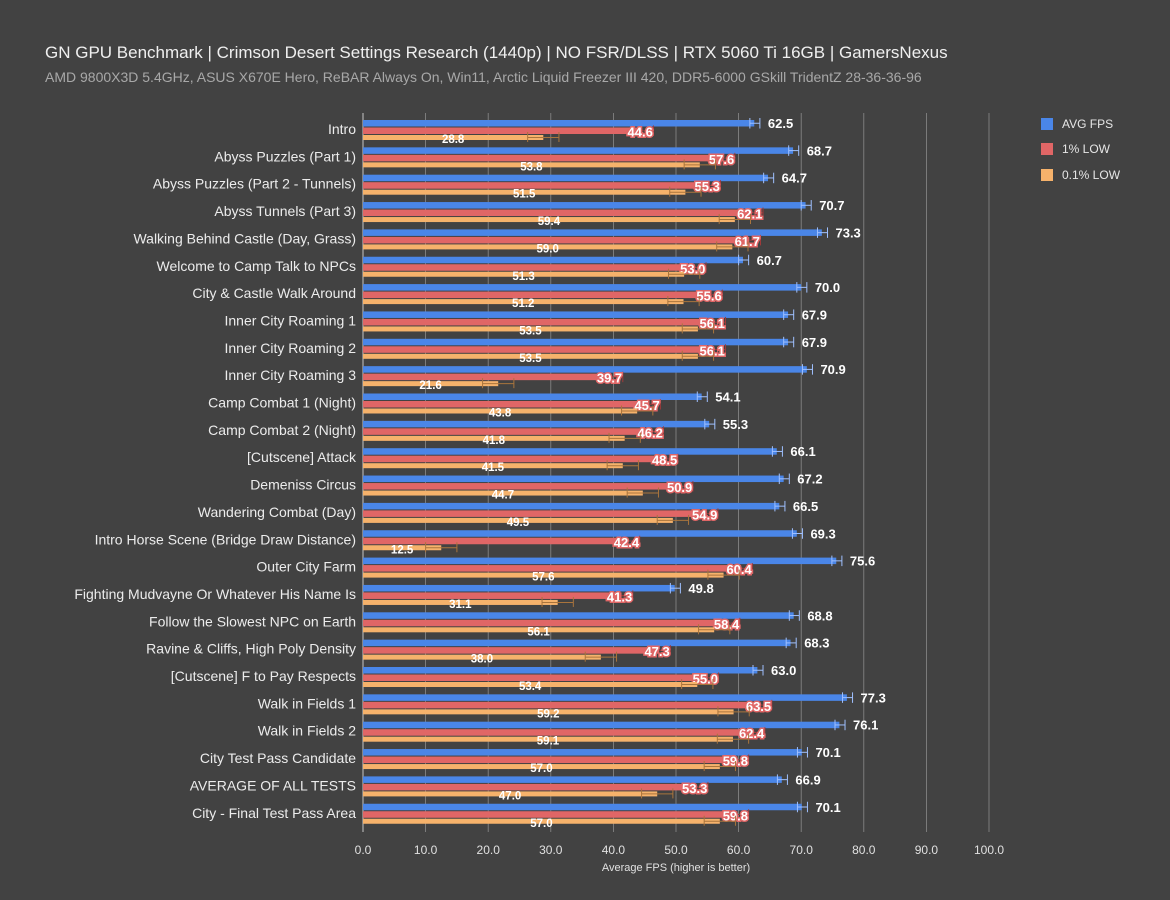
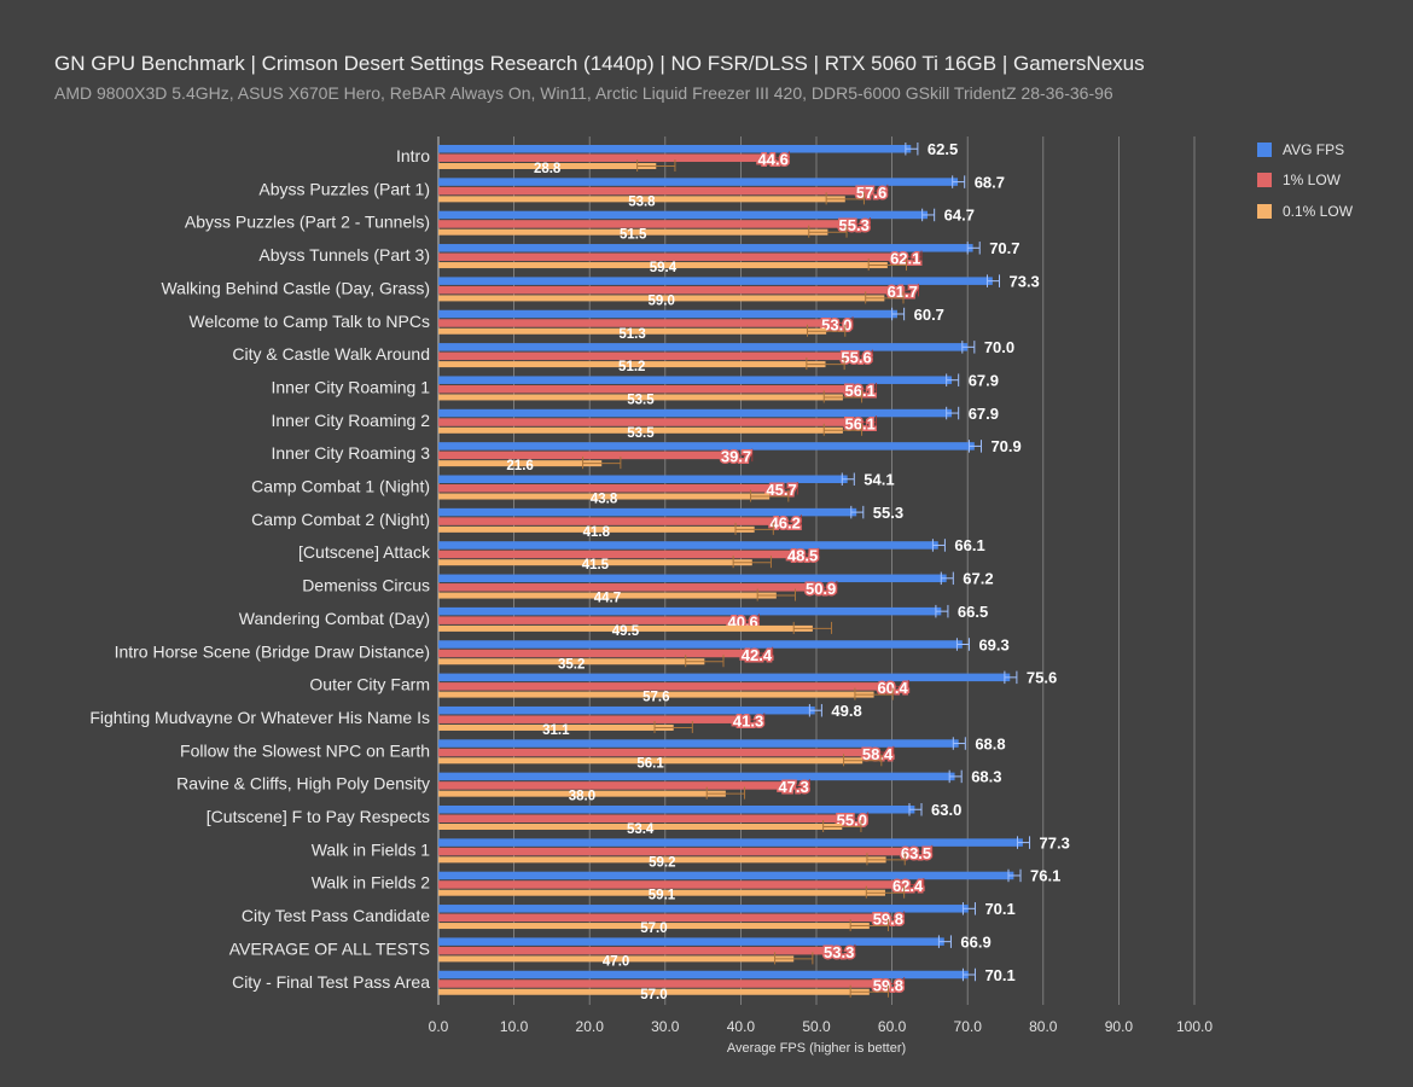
1% LOW/Wandering Combat (Day): 54.9 -> 40.6
0.1% LOW/Intro Horse Scene (Bridge Draw Distance): 12.5 -> 35.2
